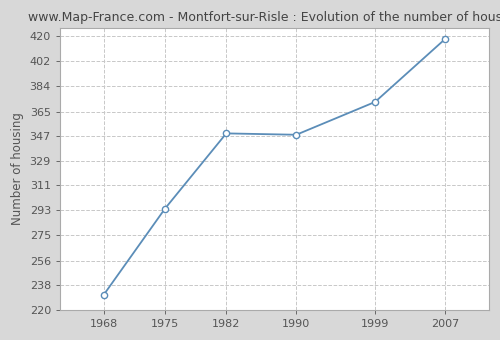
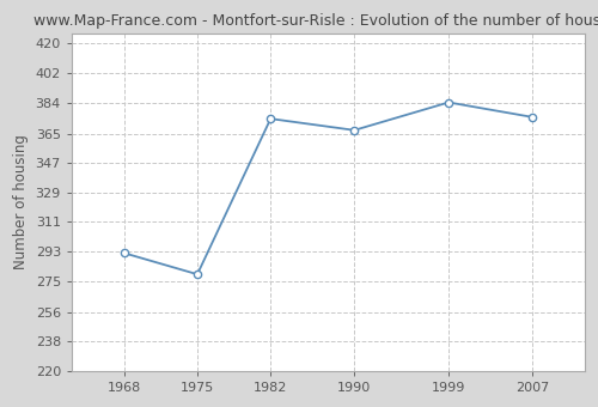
1968: 231 -> 292
1975: 294 -> 279
1982: 349 -> 374
1990: 348 -> 367
1999: 372 -> 384
2007: 418 -> 375
